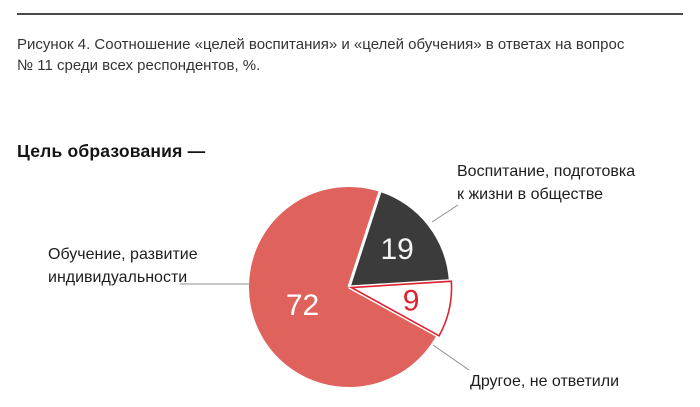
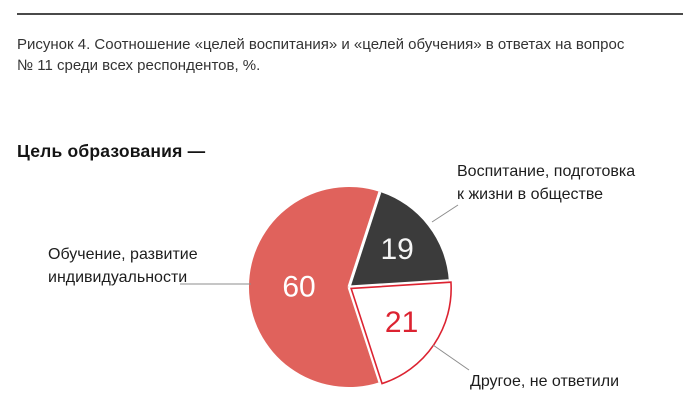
Другое, не ответили: 9 -> 21
Обучение, развитие индивидуальности: 72 -> 60
